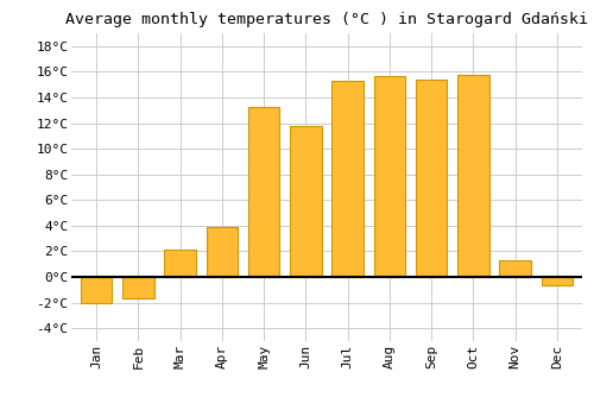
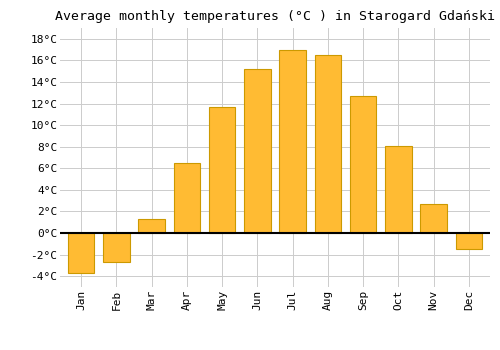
Jan: -2.0°C -> -3.7°C
Feb: -1.7°C -> -2.7°C
Mar: 2.1°C -> 1.3°C
Apr: 3.9°C -> 6.5°C
May: 13.3°C -> 11.7°C
Jun: 11.8°C -> 15.2°C
Jul: 15.3°C -> 17.0°C
Aug: 15.7°C -> 16.5°C
Sep: 15.4°C -> 12.7°C
Oct: 15.8°C -> 8.1°C
Nov: 1.3°C -> 2.7°C
Dec: -0.6°C -> -1.5°C
